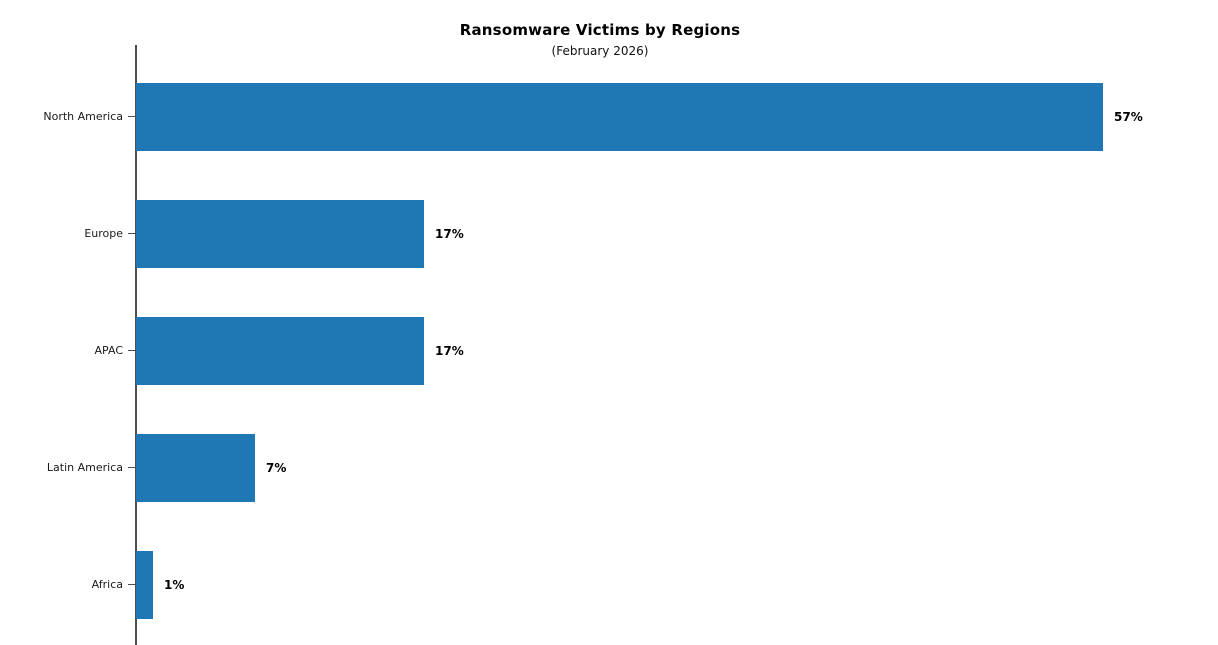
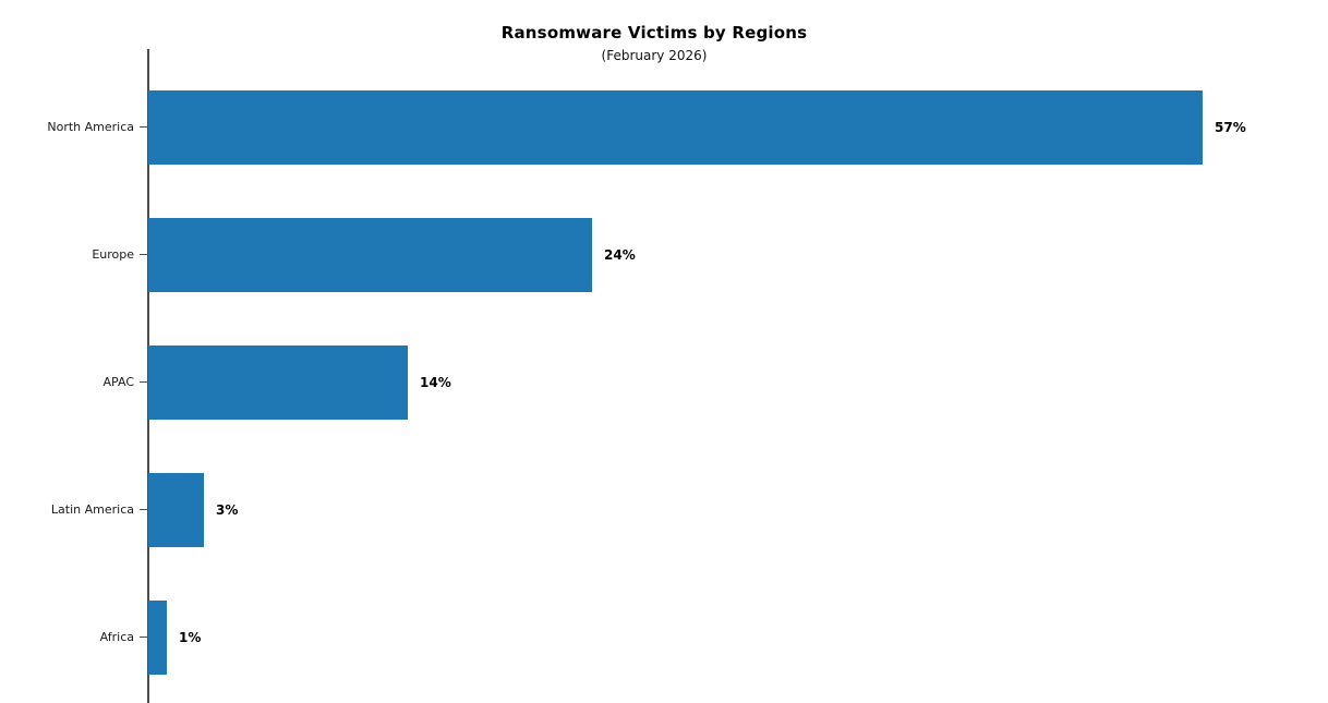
Europe: 17% -> 24%
APAC: 17% -> 14%
Latin America: 7% -> 3%
